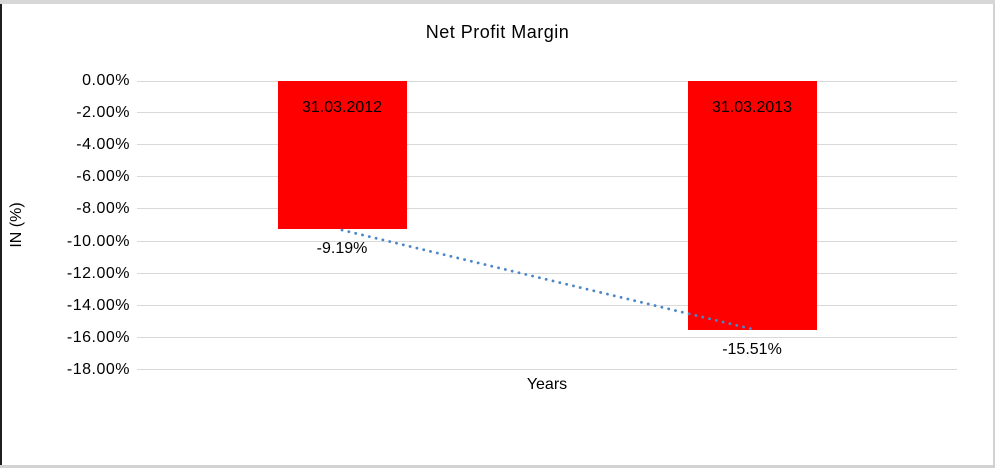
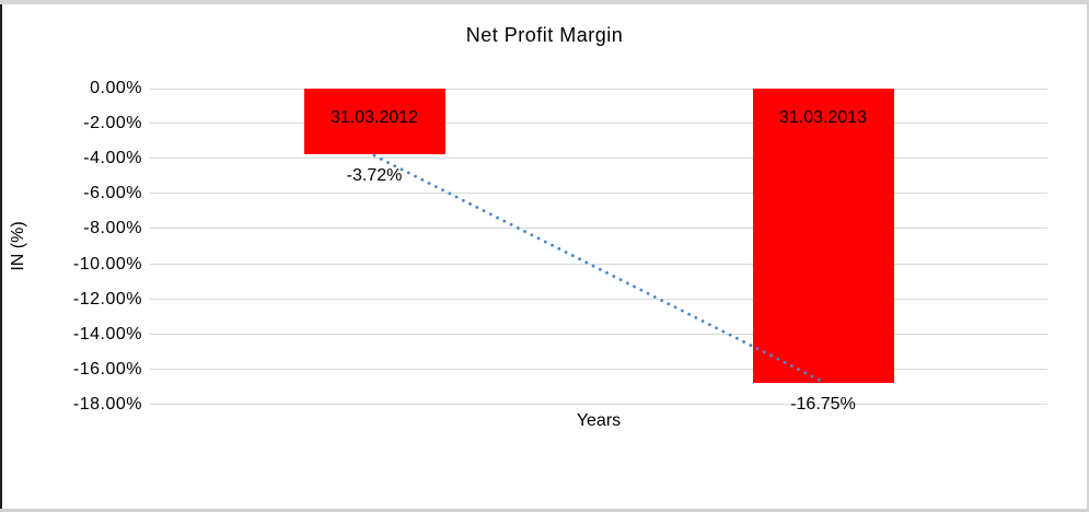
31.03.2012: -9.19% -> -3.72%
31.03.2013: -15.51% -> -16.75%
